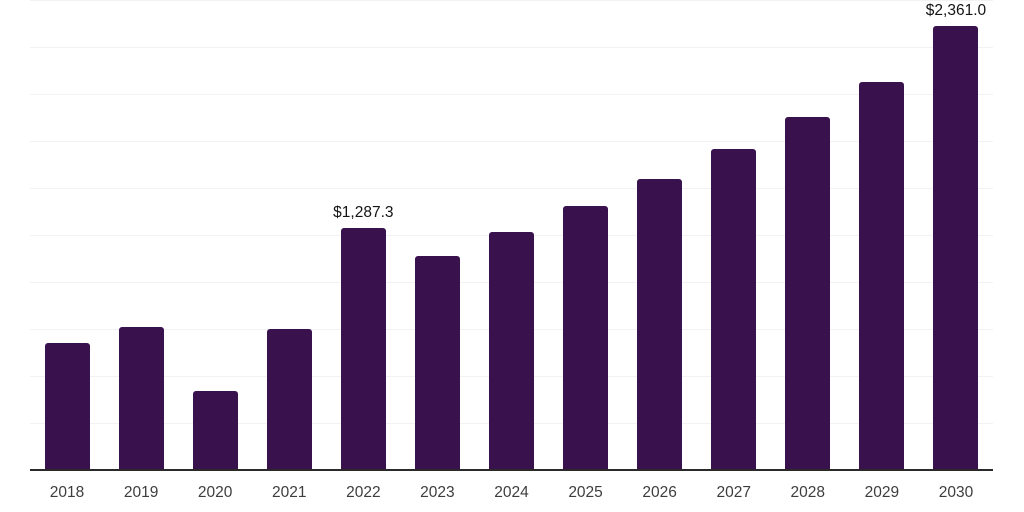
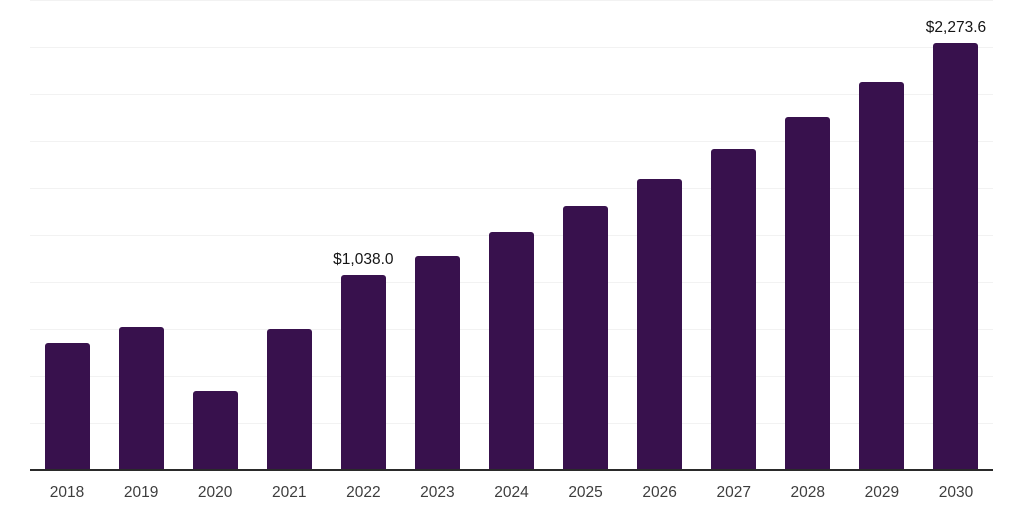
2022: $1,287.3 -> $1,038.0
2030: $2,361.0 -> $2,273.6
